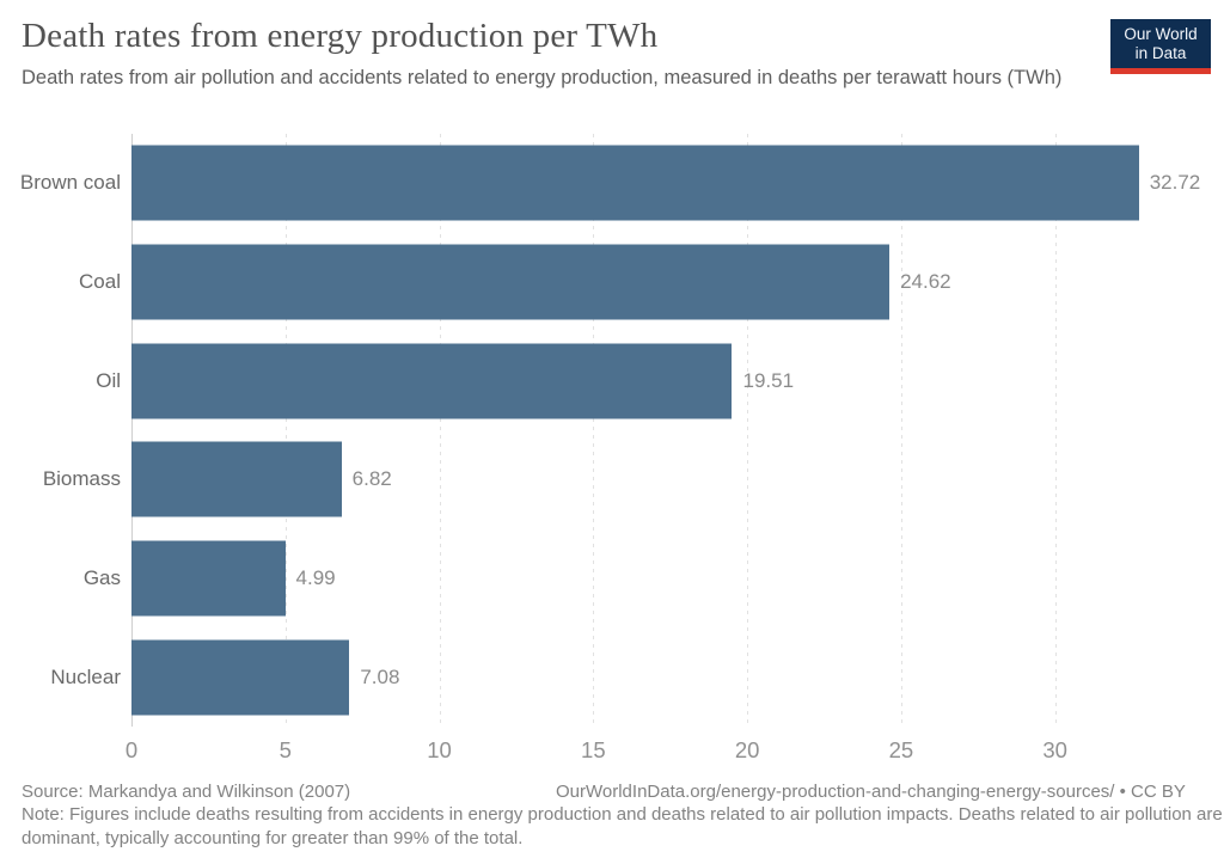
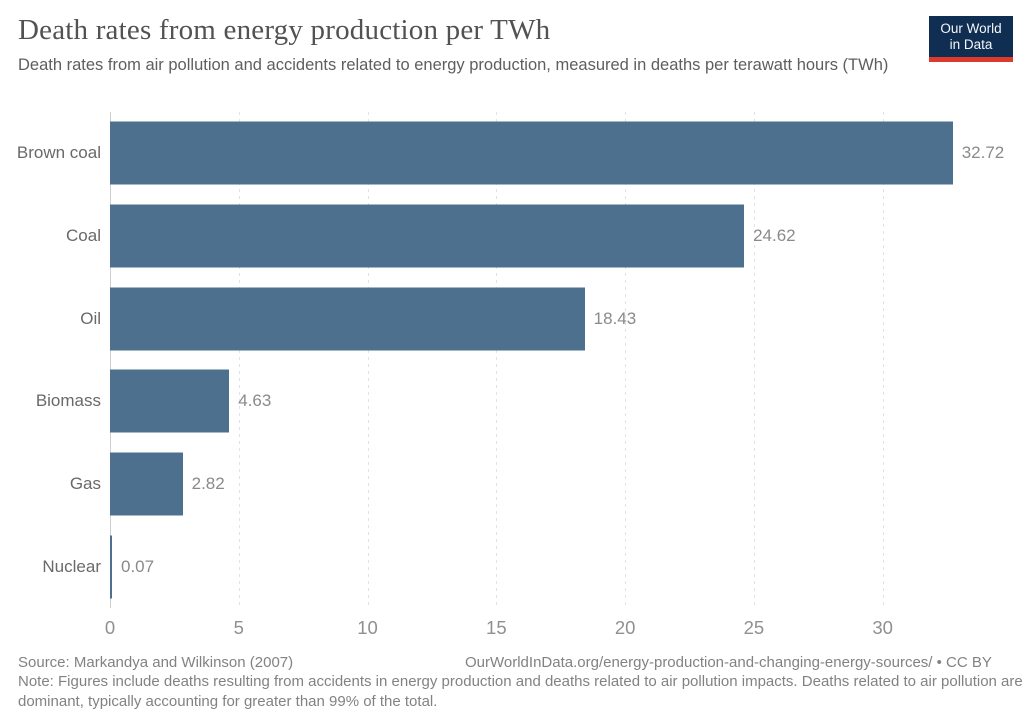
Oil: 19.51 -> 18.43
Biomass: 6.82 -> 4.63
Gas: 4.99 -> 2.82
Nuclear: 7.08 -> 0.07
